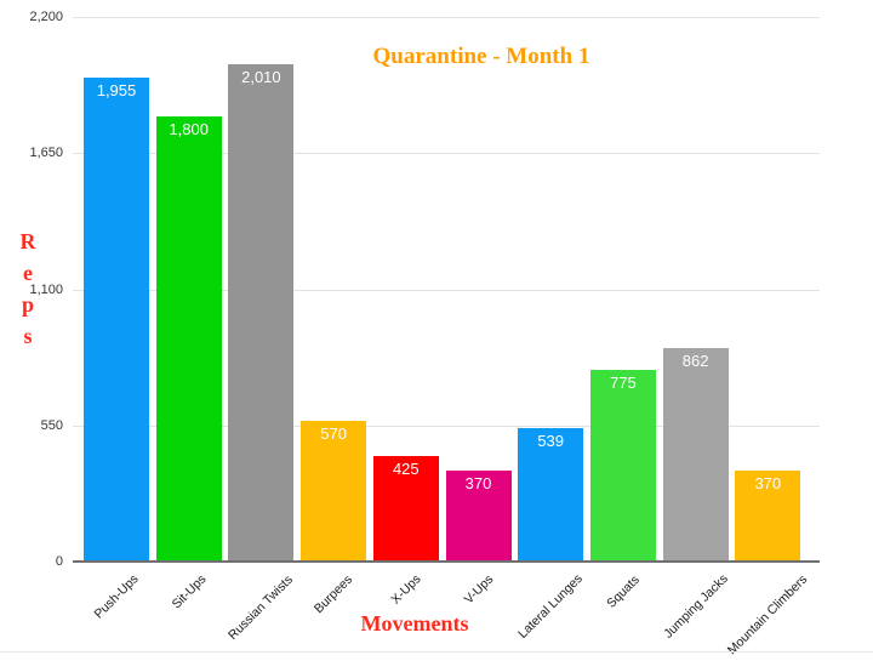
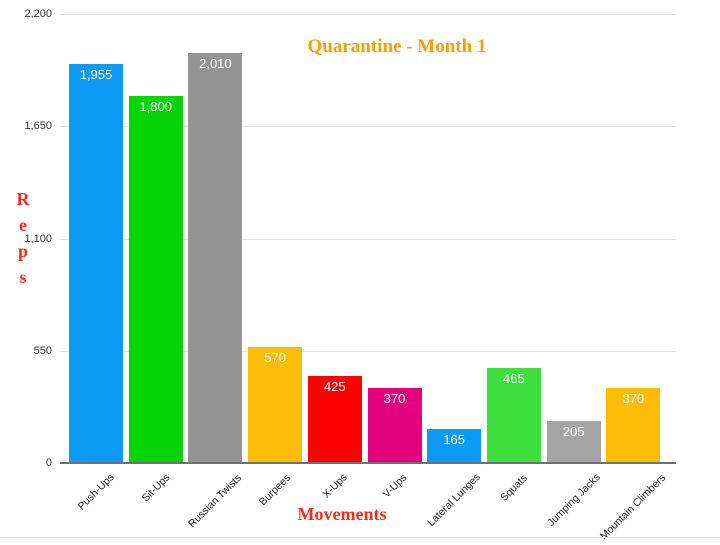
Lateral Lunges: 539 -> 165
Squats: 775 -> 465
Jumping Jacks: 862 -> 205
